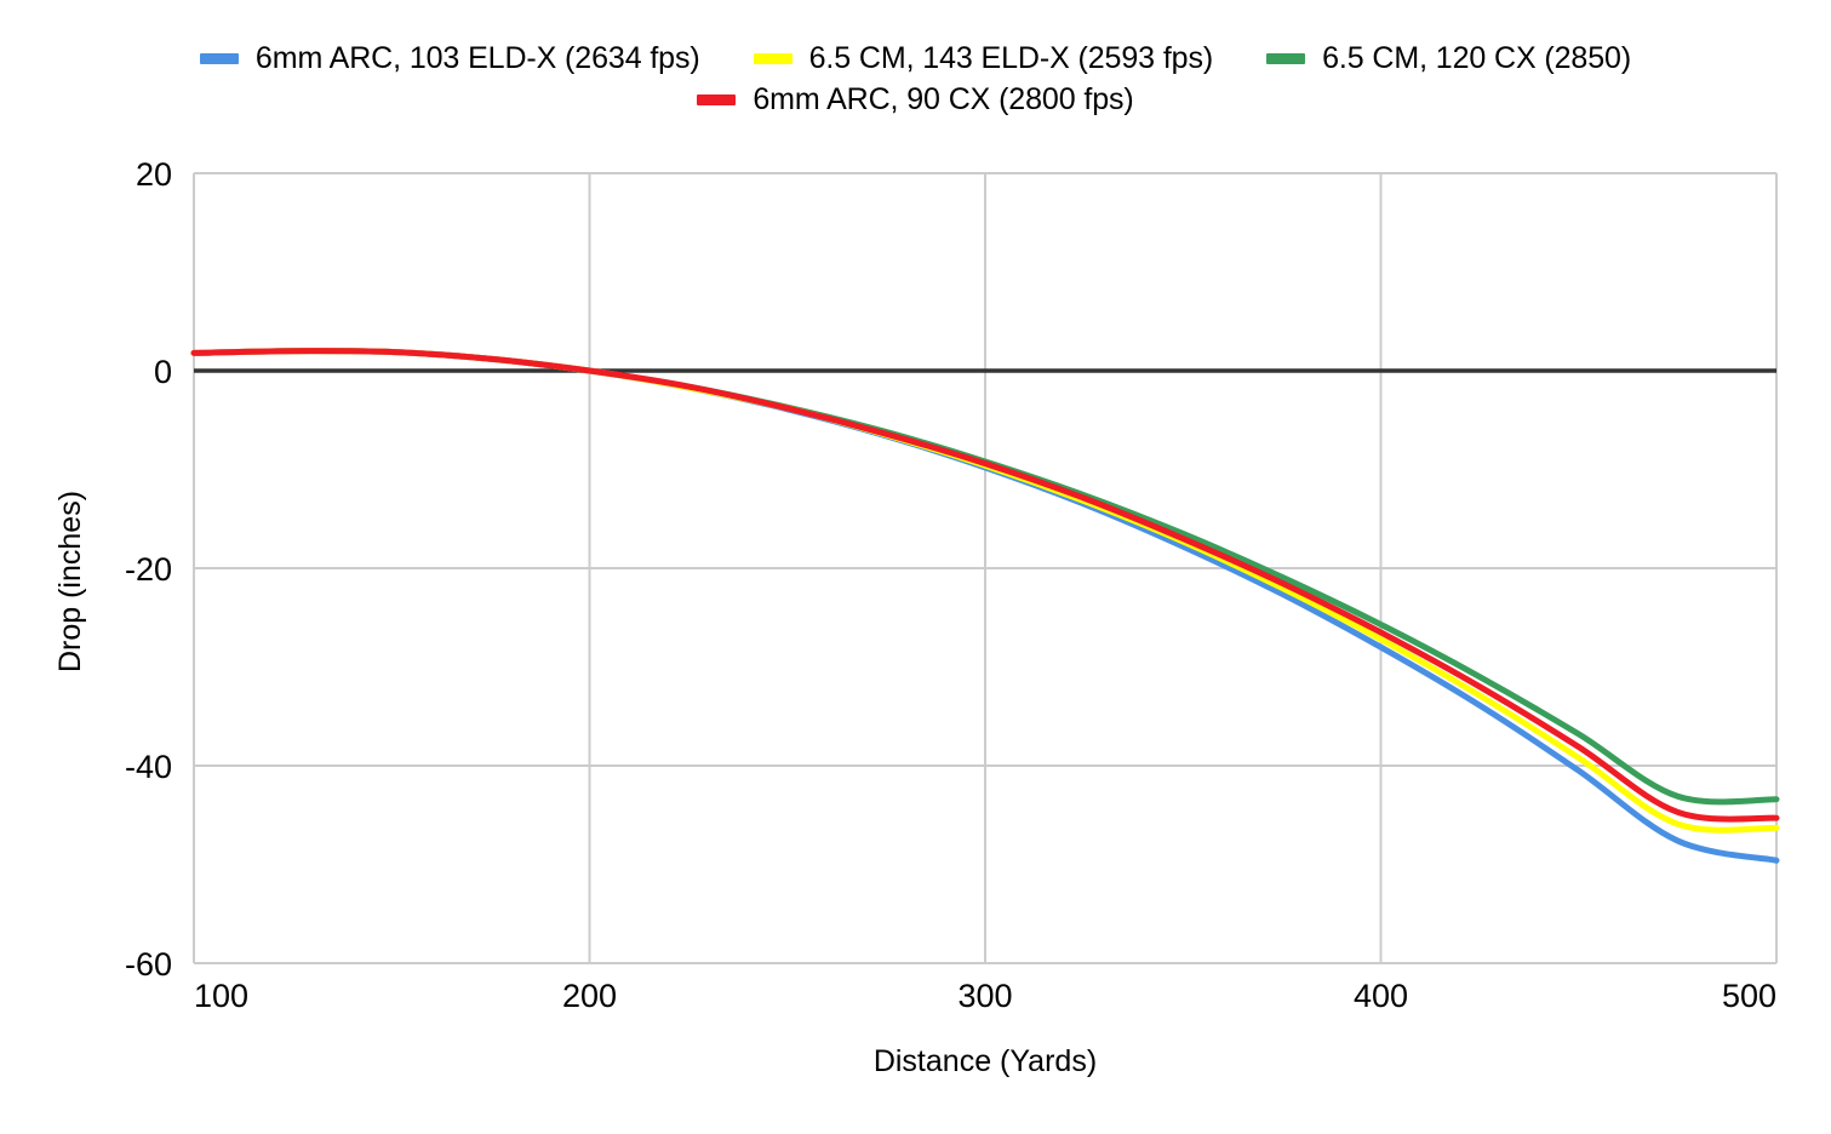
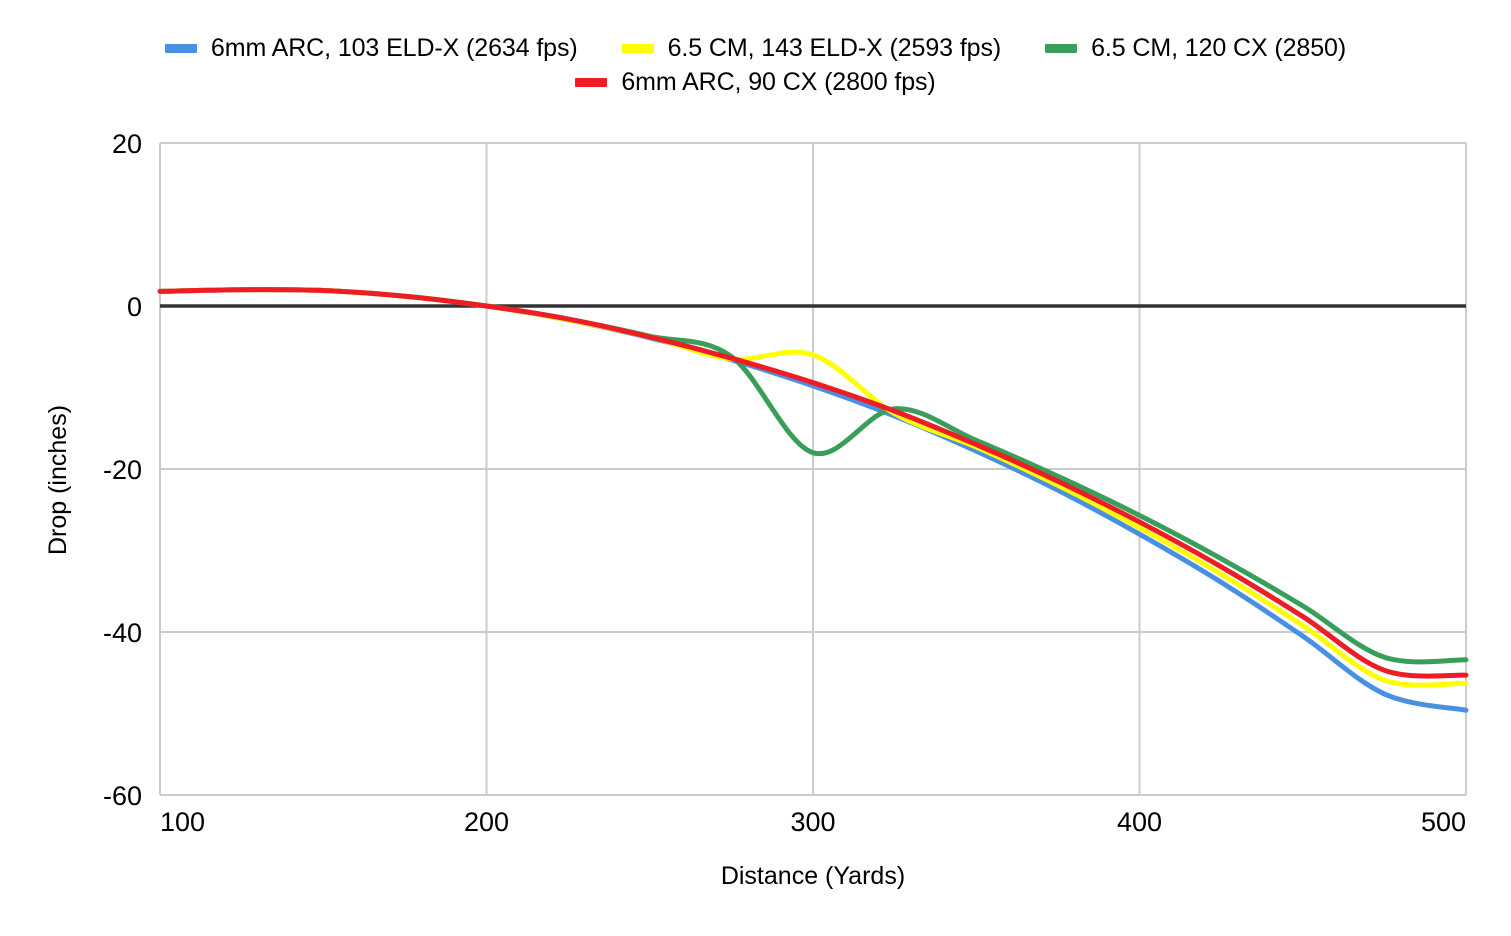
6.5 CM, 143 ELD-X (2593 fps)/300: -10 -> -6
6.5 CM, 120 CX (2850)/300: -9 -> -18
